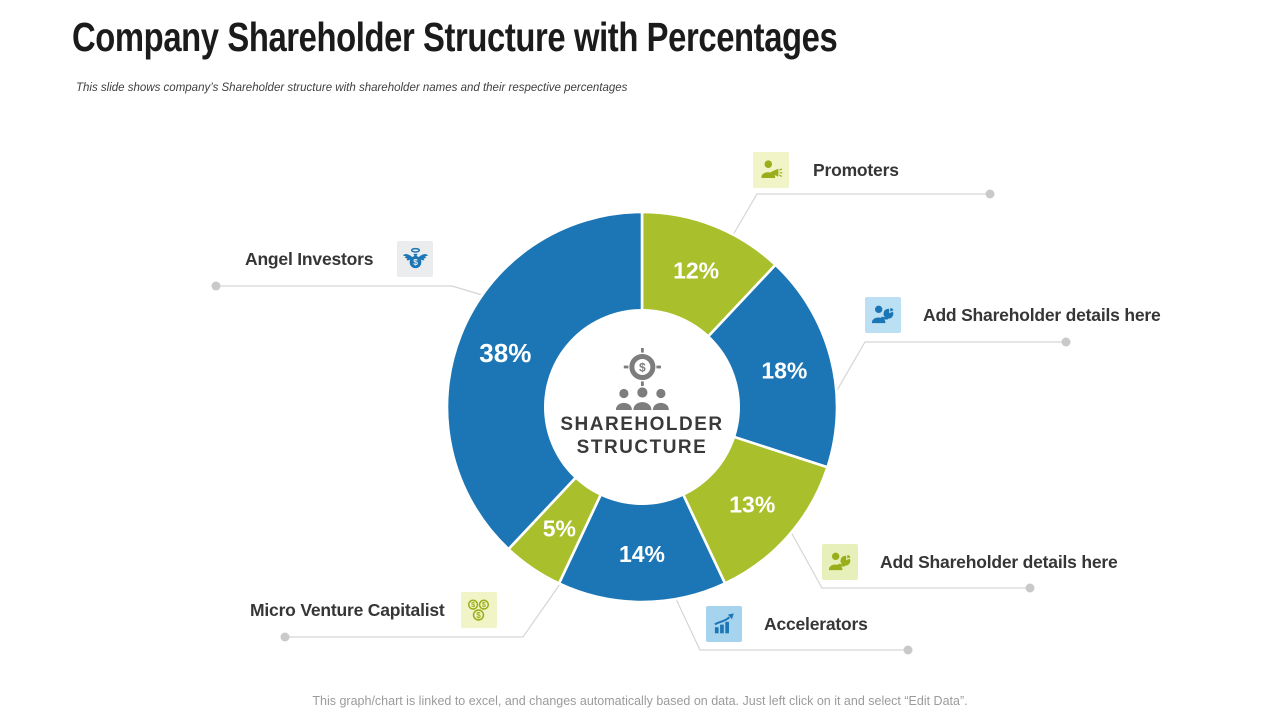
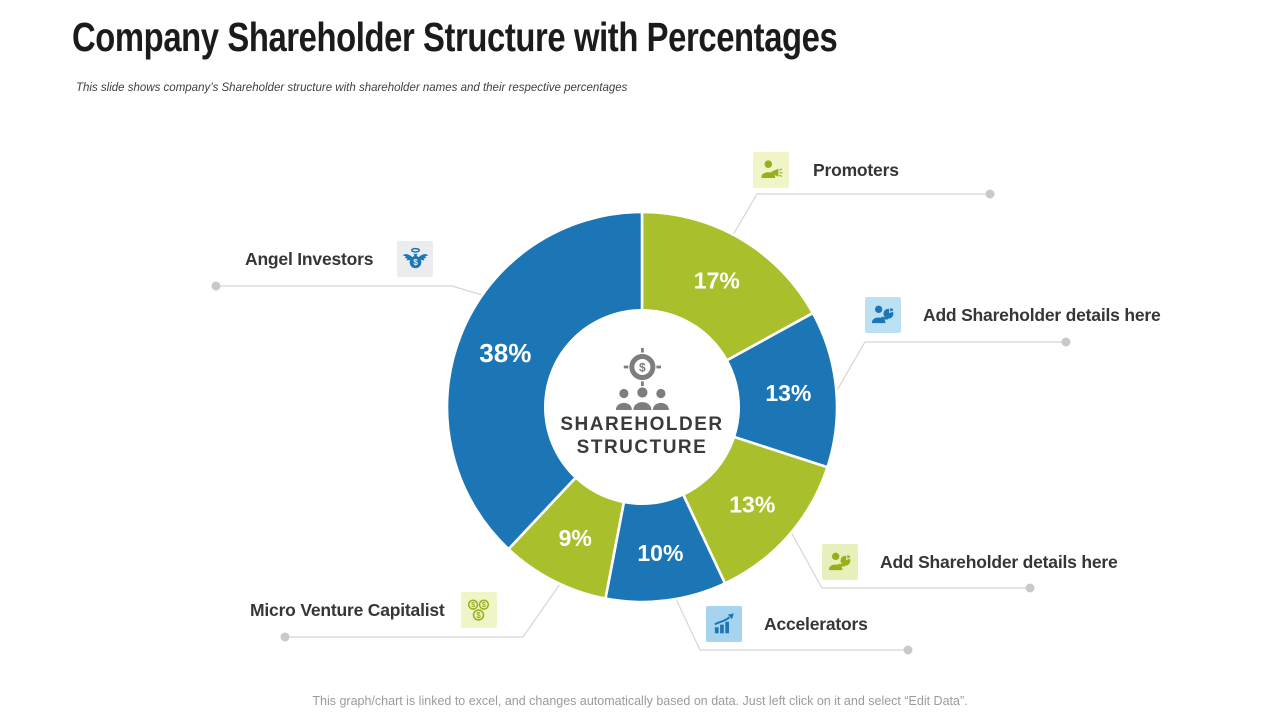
Promoters: 12% -> 17%
Add Shareholder details here: 18% -> 13%
Accelerators: 14% -> 10%
Micro Venture Capitalist: 5% -> 9%
